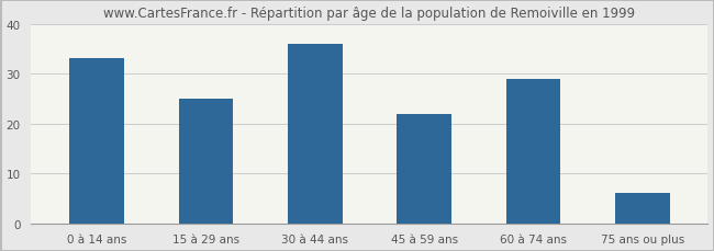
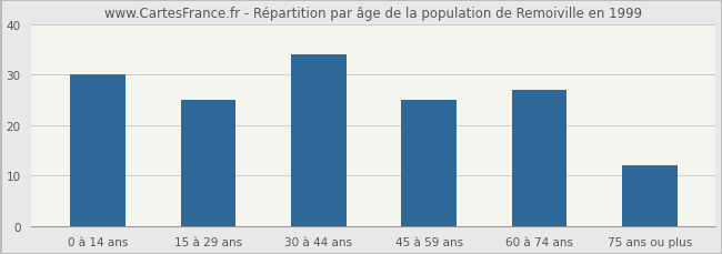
0 à 14 ans: 33 -> 30
30 à 44 ans: 36 -> 34
45 à 59 ans: 22 -> 25
60 à 74 ans: 29 -> 27
75 ans ou plus: 6 -> 12
